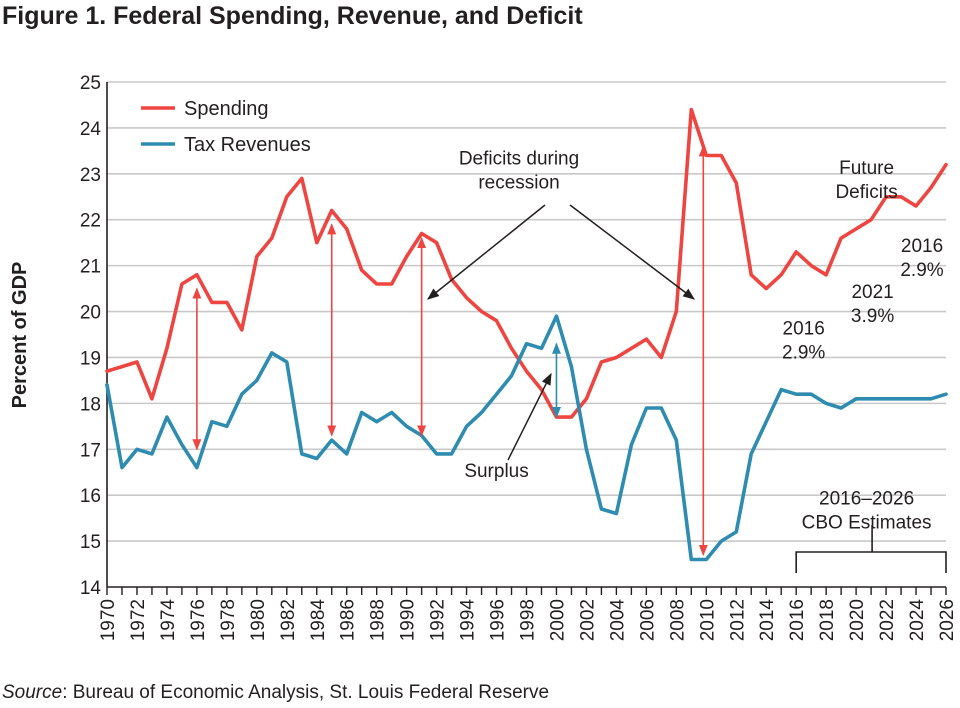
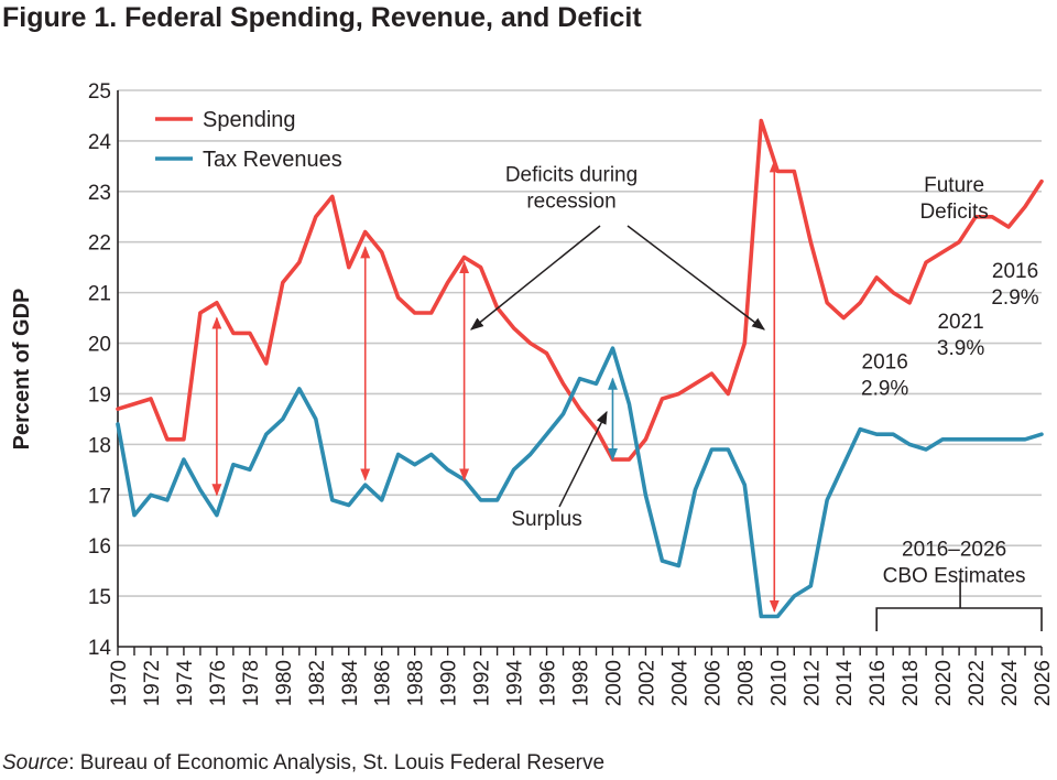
Spending/1974: 19.2 -> 18.1
Tax Revenues/1982: 18.9 -> 18.5
Spending/2012: 22.8 -> 22.0
